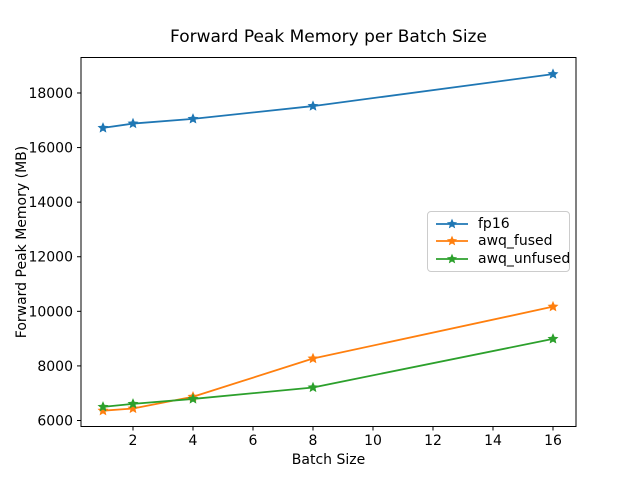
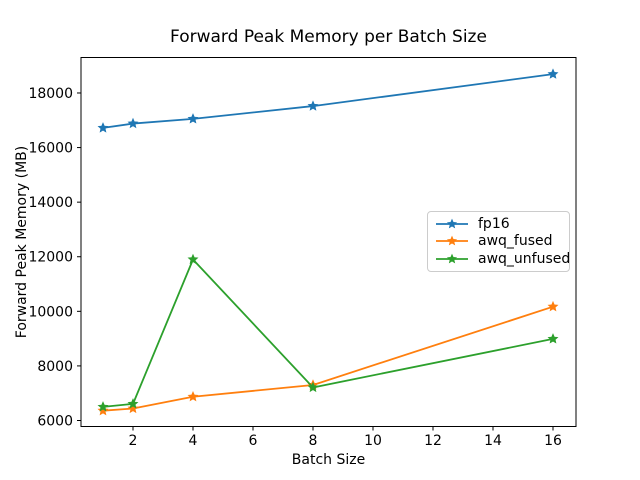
awq_unfused/4: 6800 -> 11900
awq_fused/8: 8300 -> 7300
